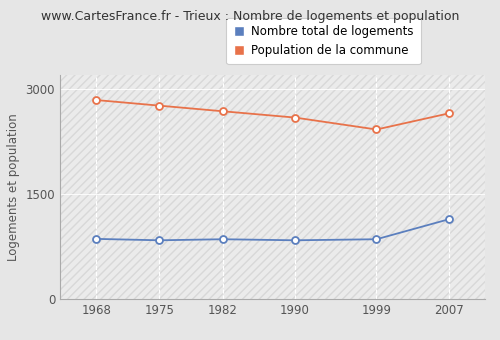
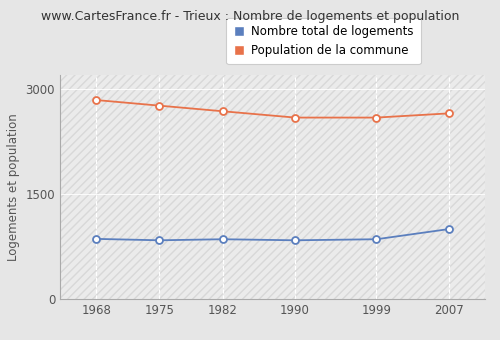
Population de la commune/1999: 2420 -> 2590
Nombre total de logements/2007: 1140 -> 1000
